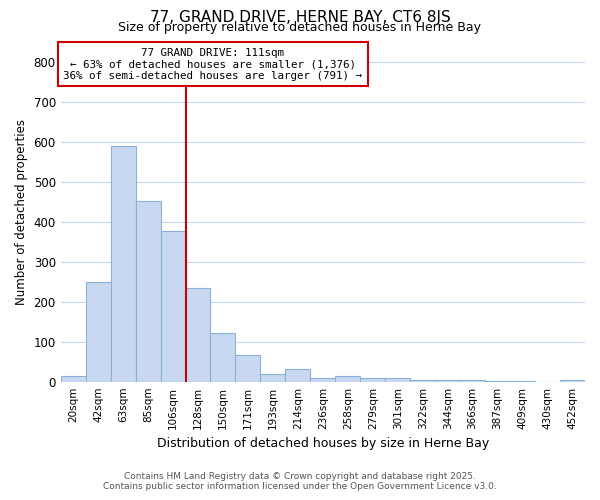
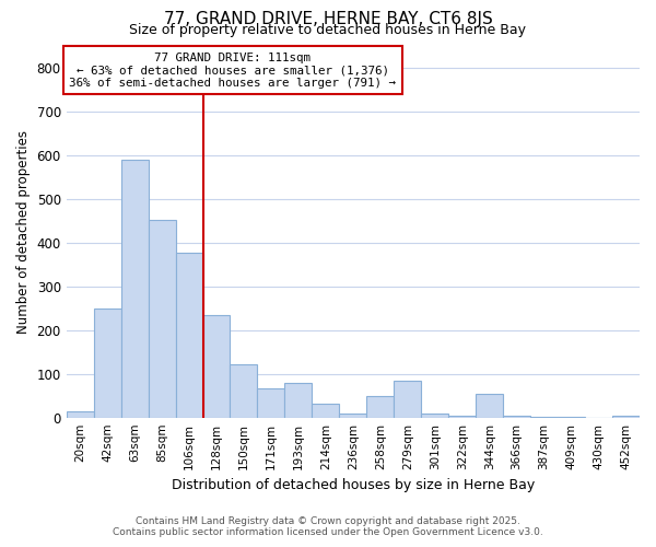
193sqm: 20 -> 80
258sqm: 13 -> 50
279sqm: 8 -> 85
344sqm: 3 -> 55
